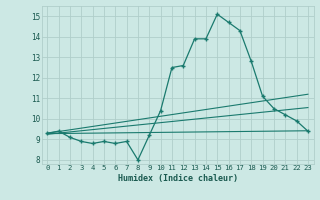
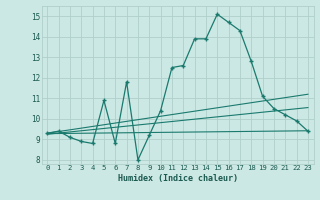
5: 8.9 -> 10.9
7: 8.9 -> 11.8
